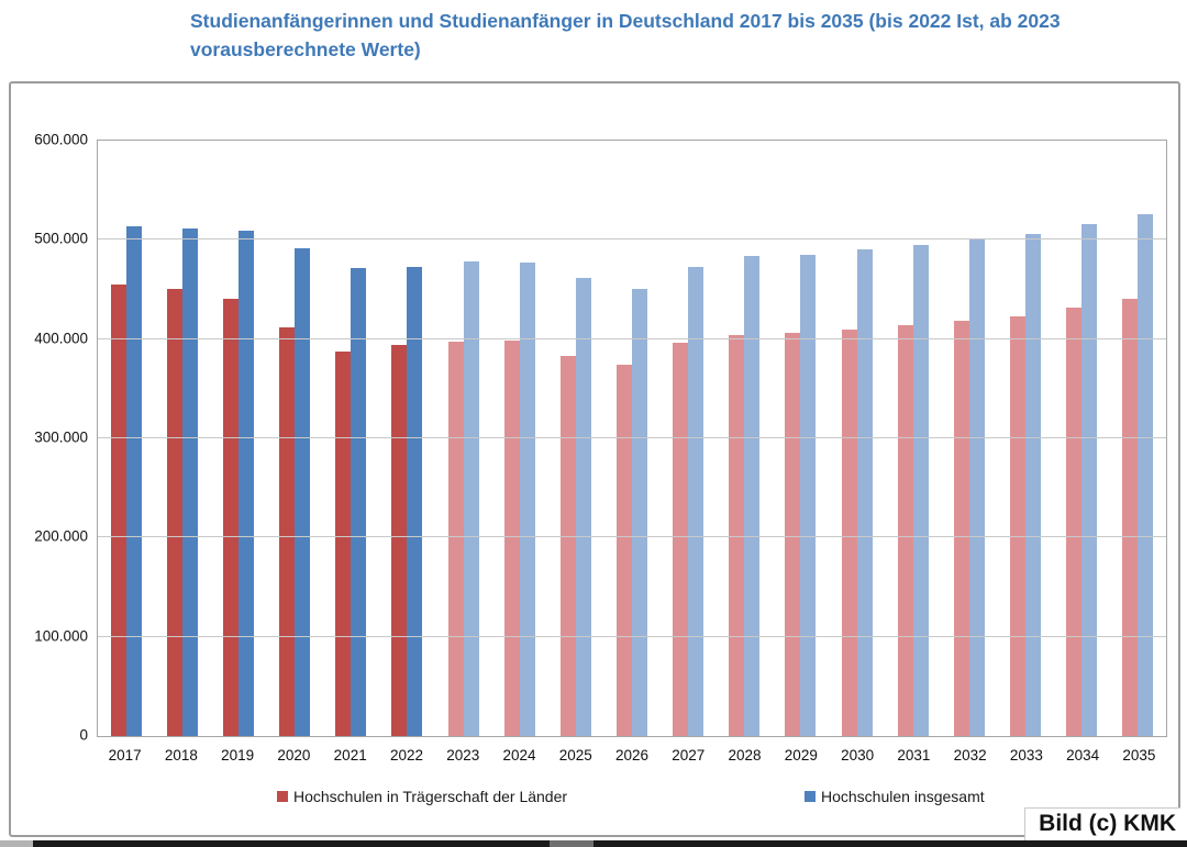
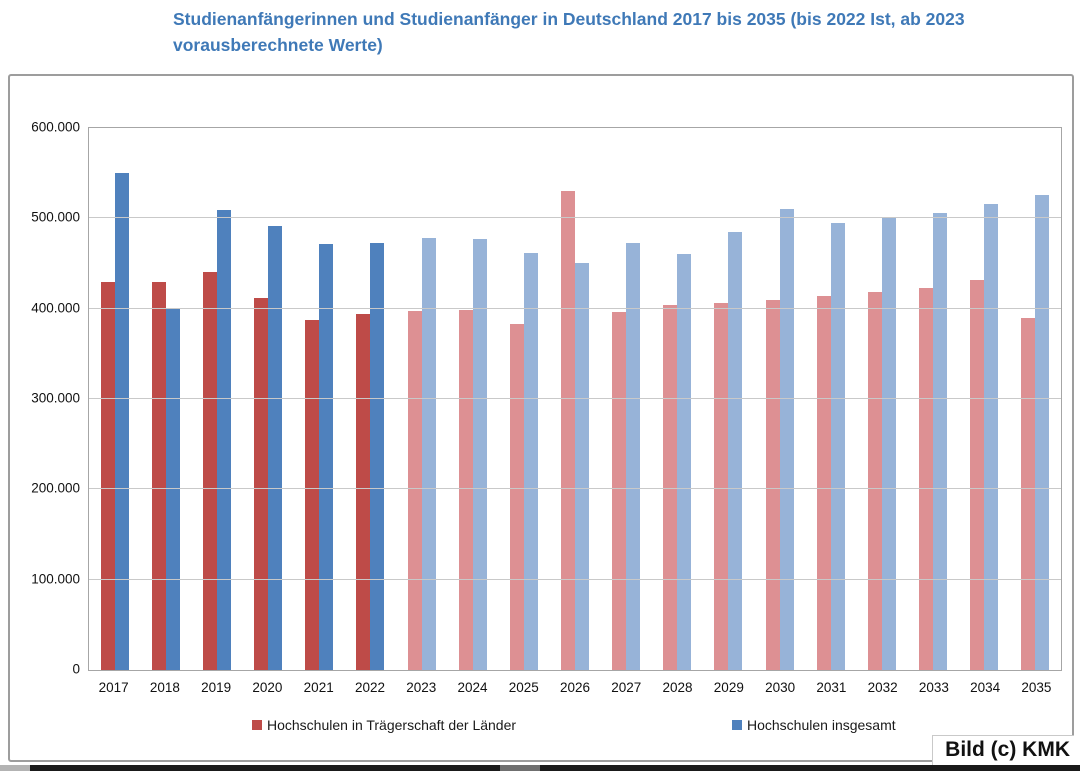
Hochschulen in Trägerschaft der Länder/2017: 460000 -> 430000
Hochschulen insgesamt/2017: 510000 -> 550000
Hochschulen in Trägerschaft der Länder/2018: 450000 -> 430000
Hochschulen insgesamt/2018: 510000 -> 400000
Hochschulen in Trägerschaft der Länder/2026: 370000 -> 530000
Hochschulen insgesamt/2028: 480000 -> 460000
Hochschulen insgesamt/2030: 490000 -> 510000
Hochschulen in Trägerschaft der Länder/2035: 440000 -> 390000
